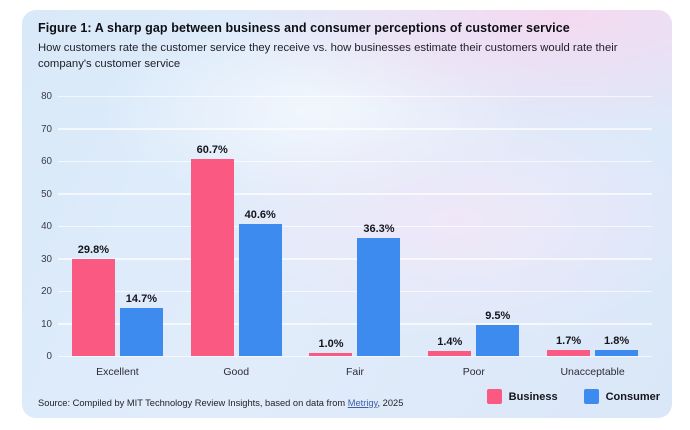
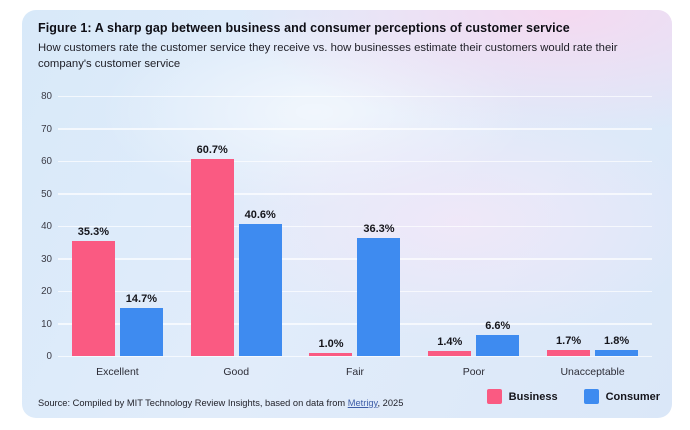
Business/Excellent: 29.8% -> 35.3%
Consumer/Poor: 9.5% -> 6.6%
